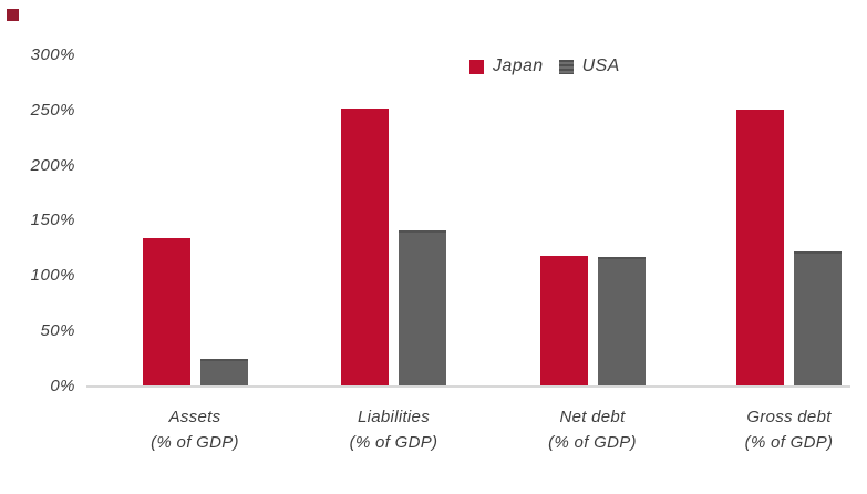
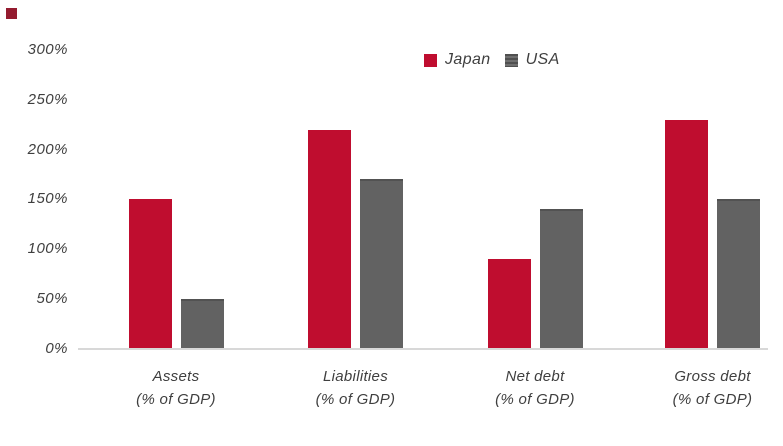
Japan/Assets: 130% -> 150%
USA/Assets: 20% -> 50%
Japan/Liabilities: 250% -> 220%
USA/Liabilities: 140% -> 170%
Japan/Net debt: 120% -> 90%
USA/Net debt: 120% -> 140%
Japan/Gross debt: 250% -> 230%
USA/Gross debt: 120% -> 150%
